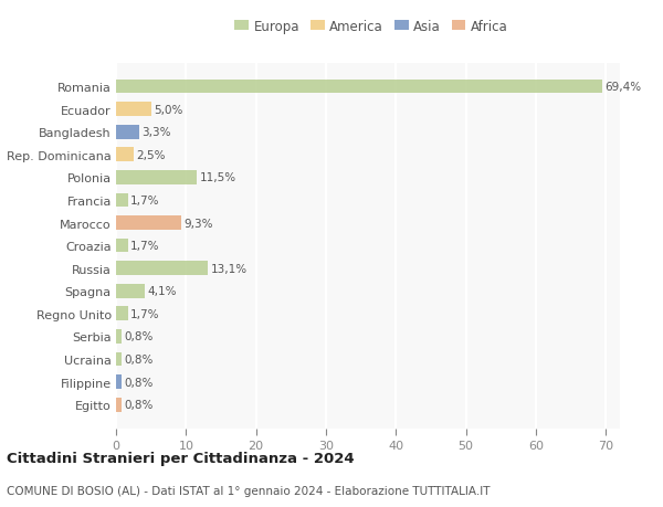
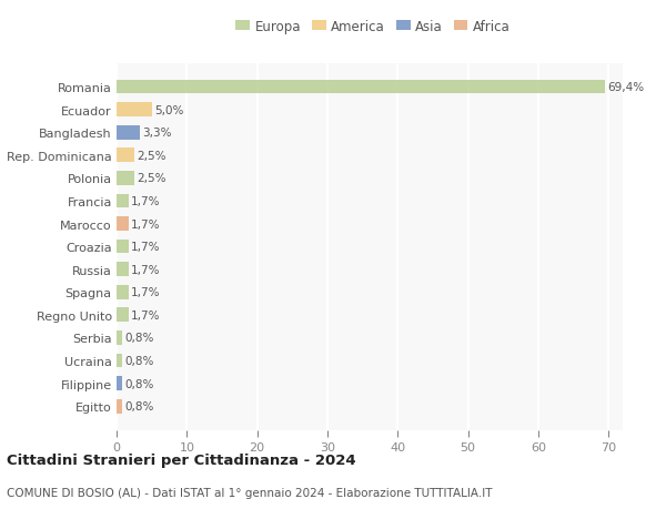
Polonia: 11,5% -> 2,5%
Marocco: 9,3% -> 1,7%
Russia: 13,1% -> 1,7%
Spagna: 4,1% -> 1,7%
